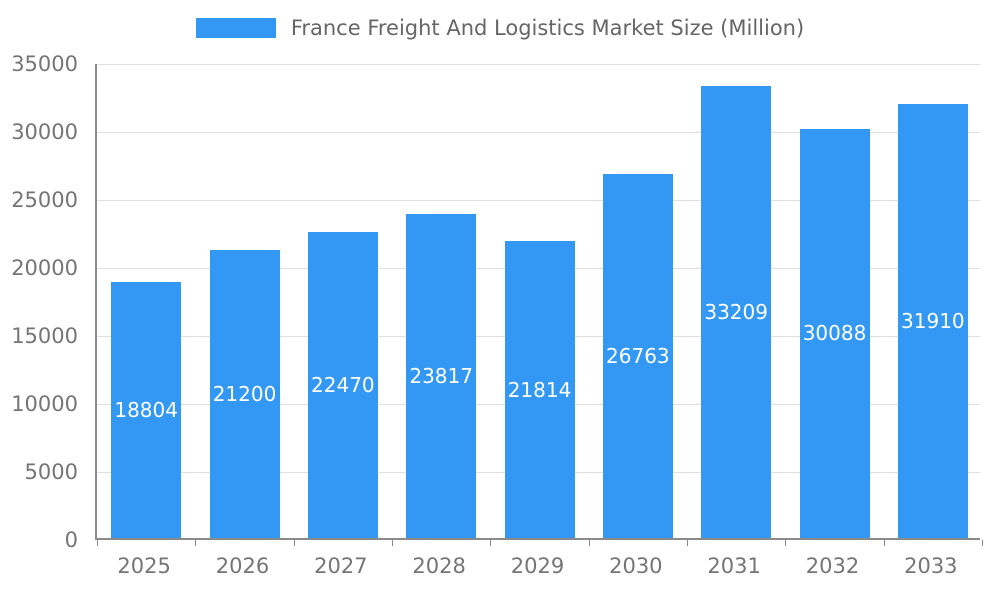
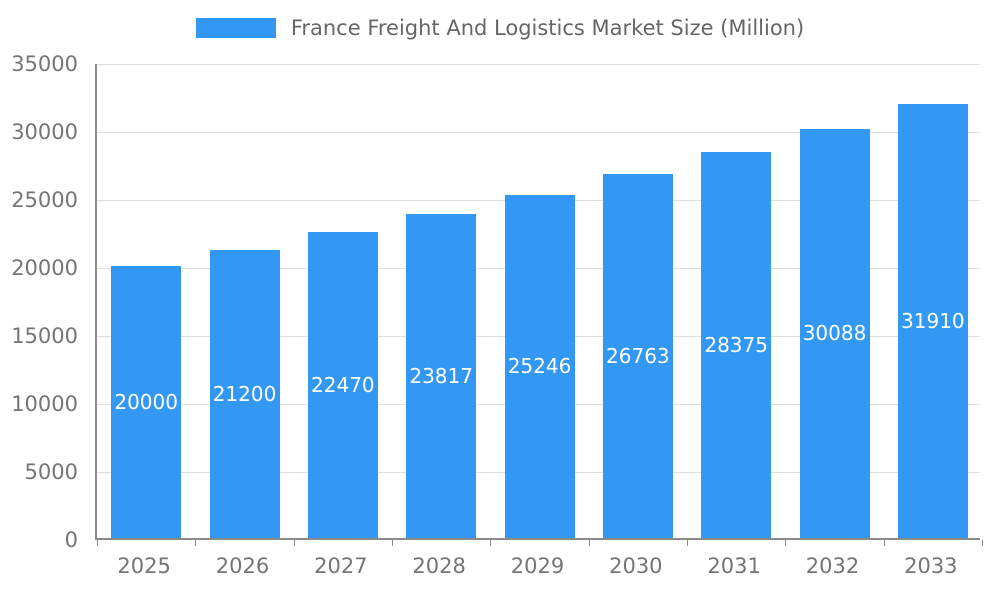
2025: 18804 -> 20000
2029: 21814 -> 25246
2031: 33209 -> 28375
